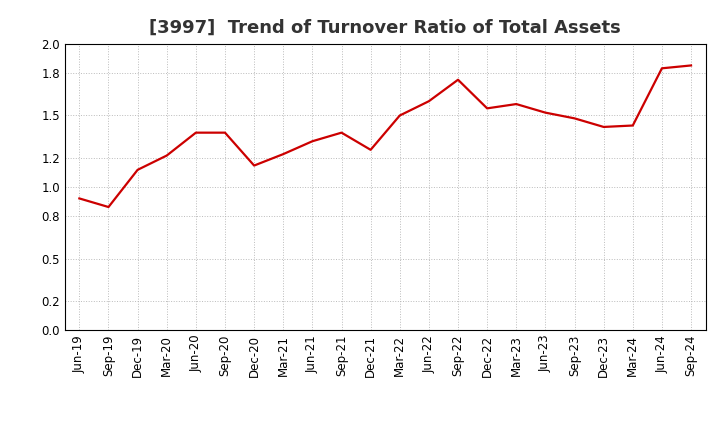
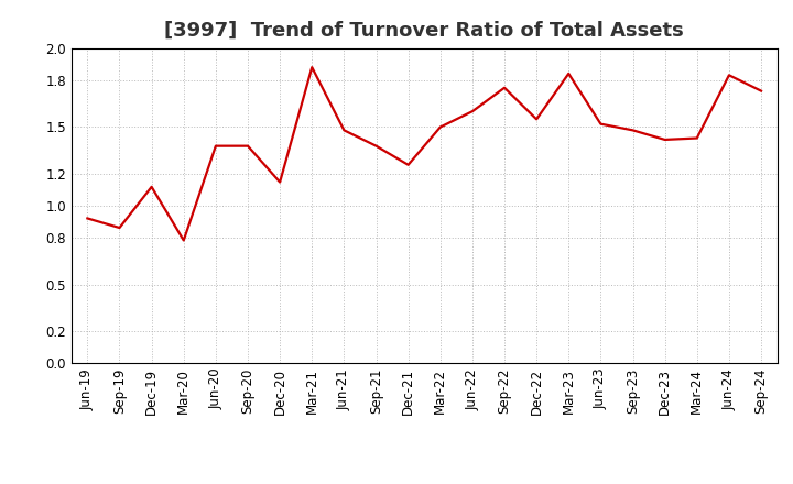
Mar-20: 1.22 -> 0.78
Mar-21: 1.23 -> 1.88
Jun-21: 1.32 -> 1.48
Mar-23: 1.58 -> 1.84
Sep-24: 1.85 -> 1.73
